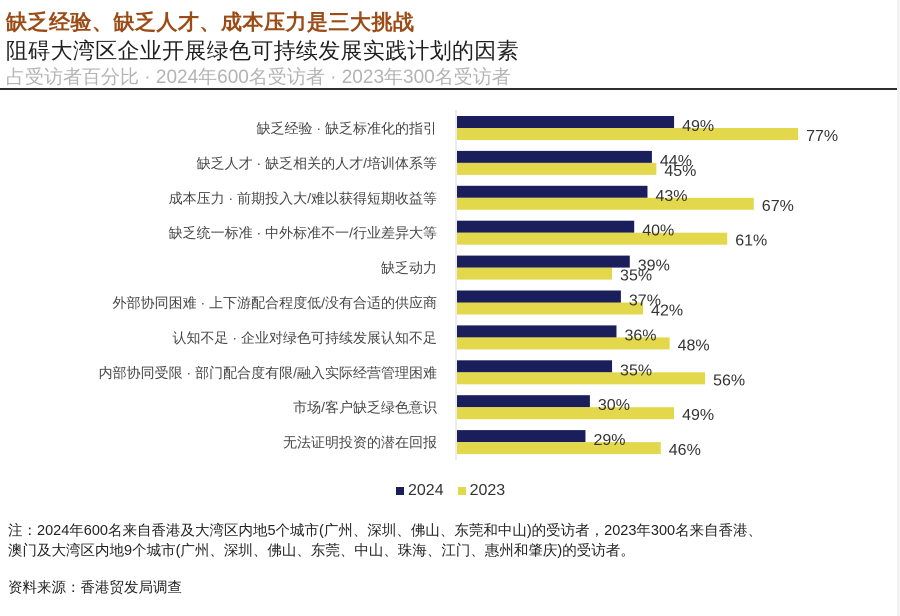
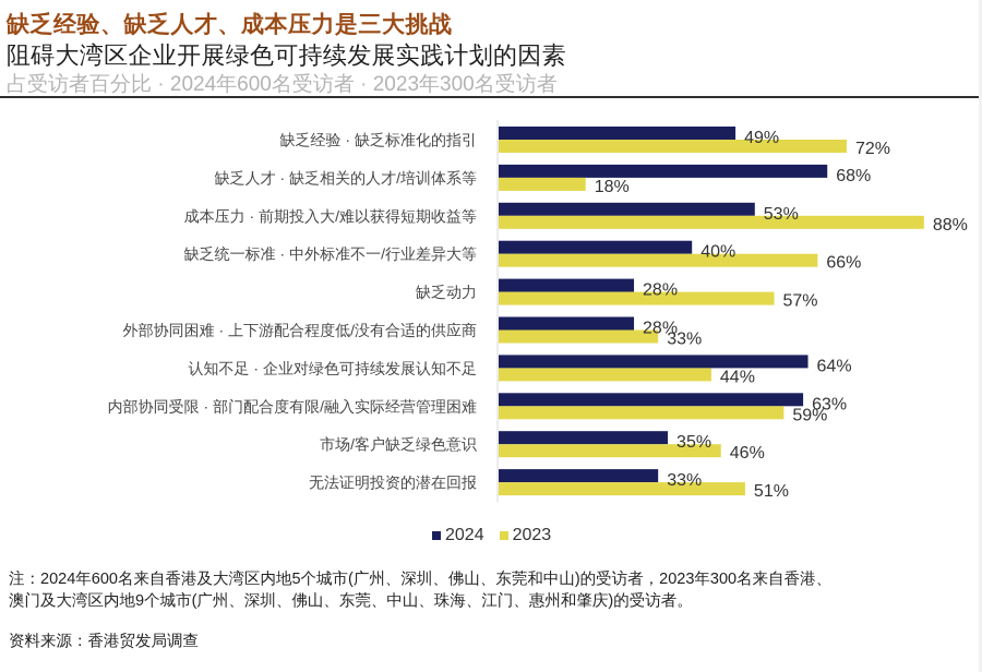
2023/缺乏经验 · 缺乏标准化的指引: 77% -> 72%
2024/缺乏人才 · 缺乏相关的人才/培训体系等: 44% -> 68%
2023/缺乏人才 · 缺乏相关的人才/培训体系等: 45% -> 18%
2024/成本压力 · 前期投入大/难以获得短期收益等: 43% -> 53%
2023/成本压力 · 前期投入大/难以获得短期收益等: 67% -> 88%
2023/缺乏统一标准 · 中外标准不一/行业差异大等: 61% -> 66%
2024/缺乏动力: 39% -> 28%
2023/缺乏动力: 35% -> 57%
2024/外部协同困难 · 上下游配合程度低/没有合适的供应商: 37% -> 28%
2023/外部协同困难 · 上下游配合程度低/没有合适的供应商: 42% -> 33%
2024/认知不足 · 企业对绿色可持续发展认知不足: 36% -> 64%
2023/认知不足 · 企业对绿色可持续发展认知不足: 48% -> 44%
2024/内部协同受限 · 部门配合度有限/融入实际经营管理困难: 35% -> 63%
2023/内部协同受限 · 部门配合度有限/融入实际经营管理困难: 56% -> 59%
2024/市场/客户缺乏绿色意识: 30% -> 35%
2023/市场/客户缺乏绿色意识: 49% -> 46%
2024/无法证明投资的潜在回报: 29% -> 33%
2023/无法证明投资的潜在回报: 46% -> 51%
